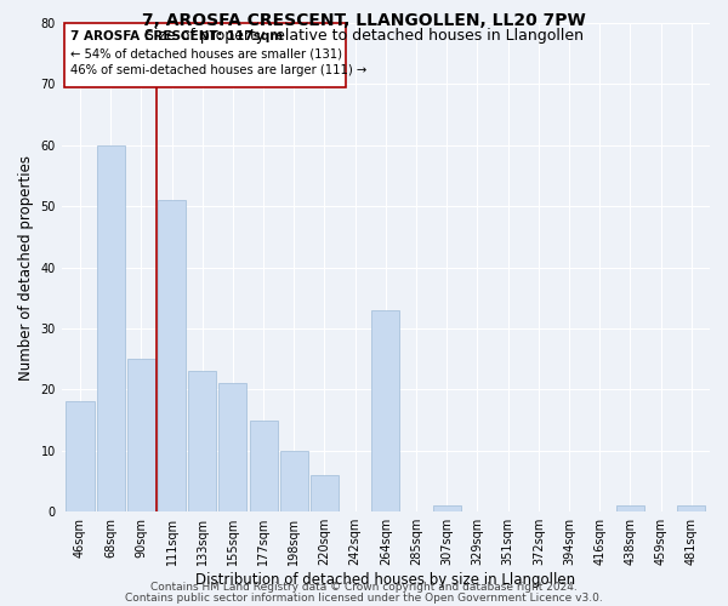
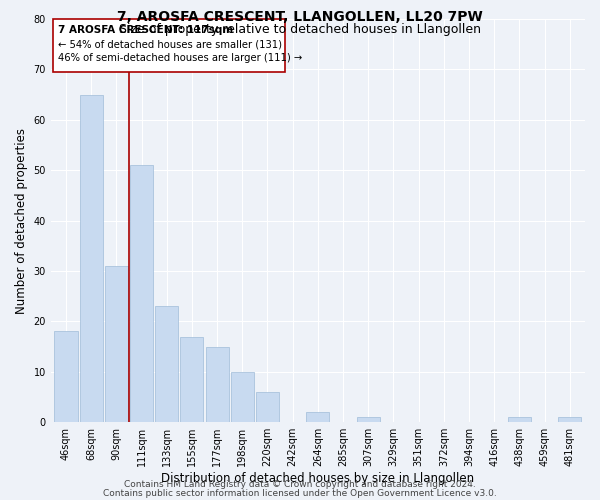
68sqm: 60 -> 65
90sqm: 25 -> 31
155sqm: 21 -> 17
264sqm: 33 -> 2
